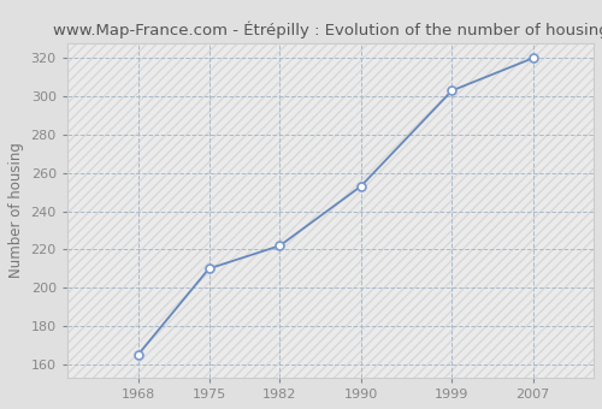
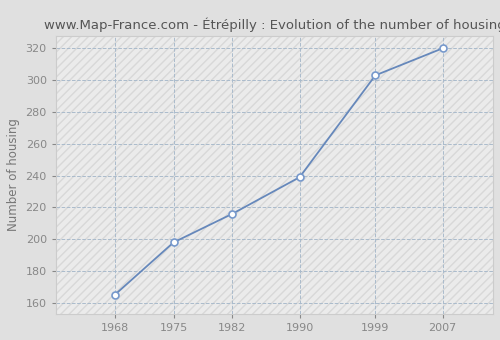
1975: 210 -> 198
1982: 222 -> 216
1990: 253 -> 239
